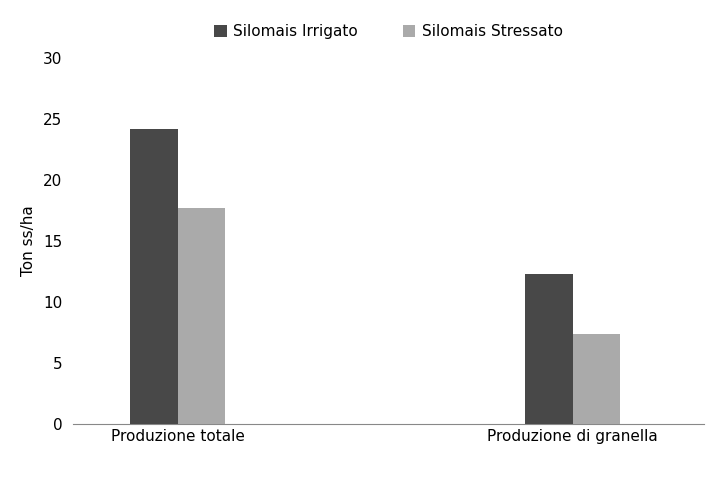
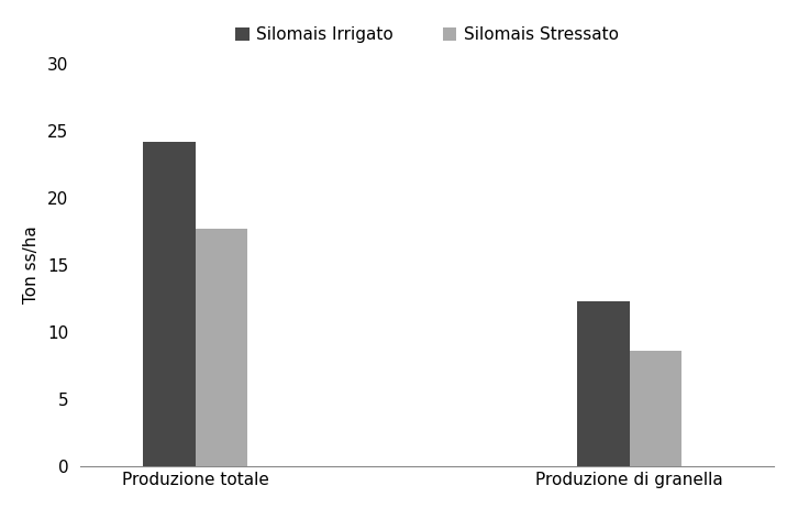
Silomais Stressato/Produzione di granella: 7.4 -> 8.6
